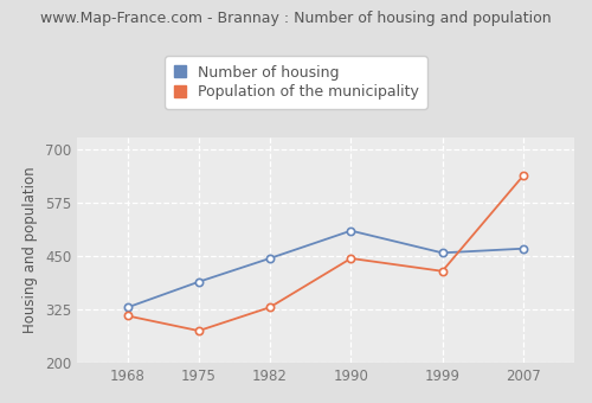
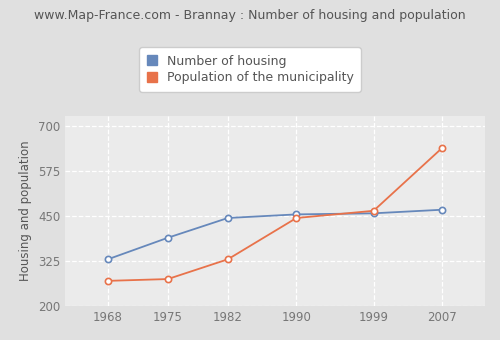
Population of the municipality/1968: 310 -> 270
Number of housing/1990: 510 -> 455
Population of the municipality/1999: 415 -> 465
